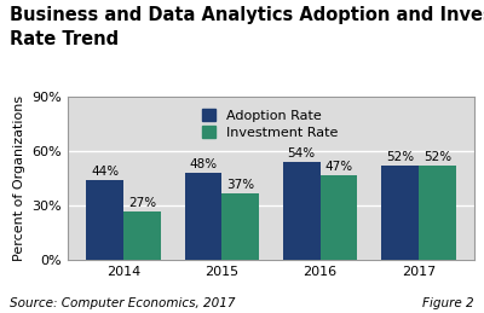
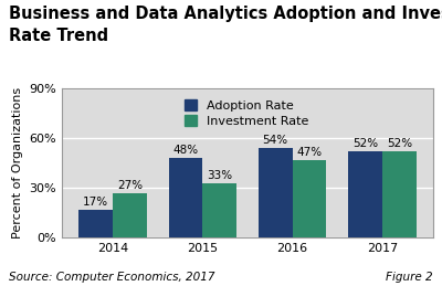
Adoption Rate/2014: 44% -> 17%
Investment Rate/2015: 37% -> 33%
